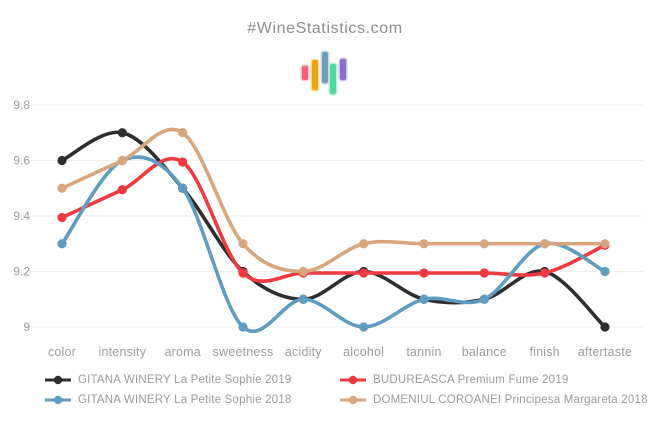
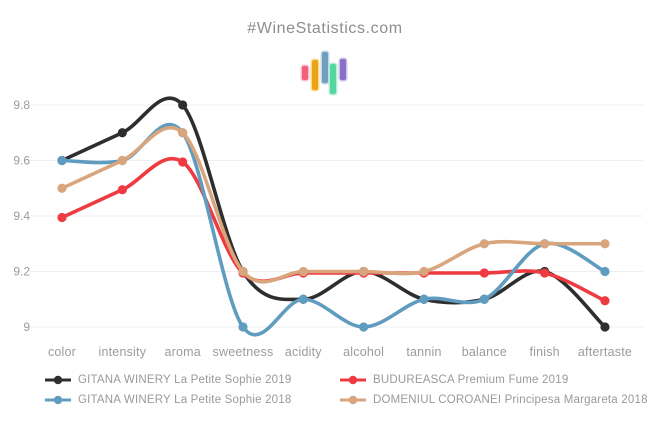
GITANA WINERY La Petite Sophie 2018/color: 9.3 -> 9.6
GITANA WINERY La Petite Sophie 2019/aroma: 9.5 -> 9.8
GITANA WINERY La Petite Sophie 2018/aroma: 9.5 -> 9.7
DOMENIUL COROANEI Principesa Margareta 2018/sweetness: 9.3 -> 9.2
DOMENIUL COROANEI Principesa Margareta 2018/alcohol: 9.3 -> 9.2
DOMENIUL COROANEI Principesa Margareta 2018/tannin: 9.3 -> 9.2
BUDUREASCA Premium Fume 2019/aftertaste: 9.3 -> 9.1
